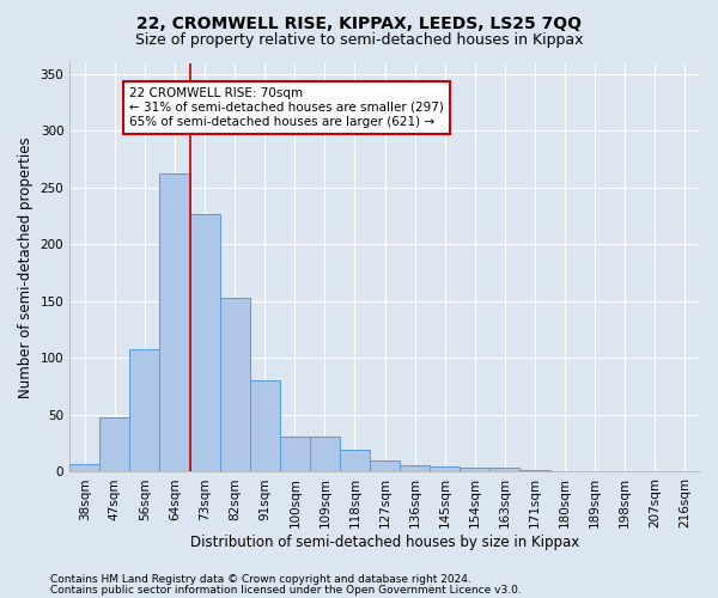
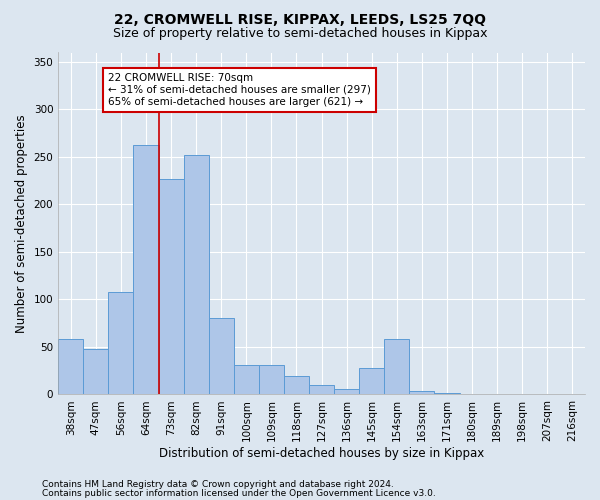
38sqm: 7 -> 58
82sqm: 153 -> 252
145sqm: 5 -> 28
154sqm: 4 -> 58
